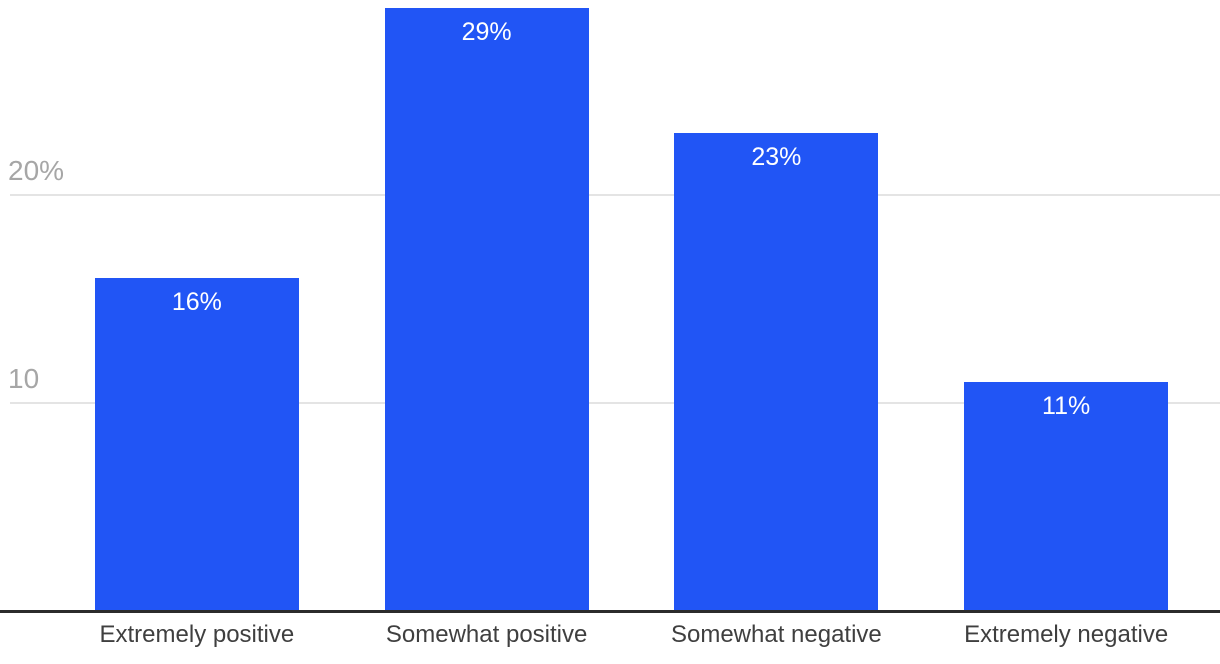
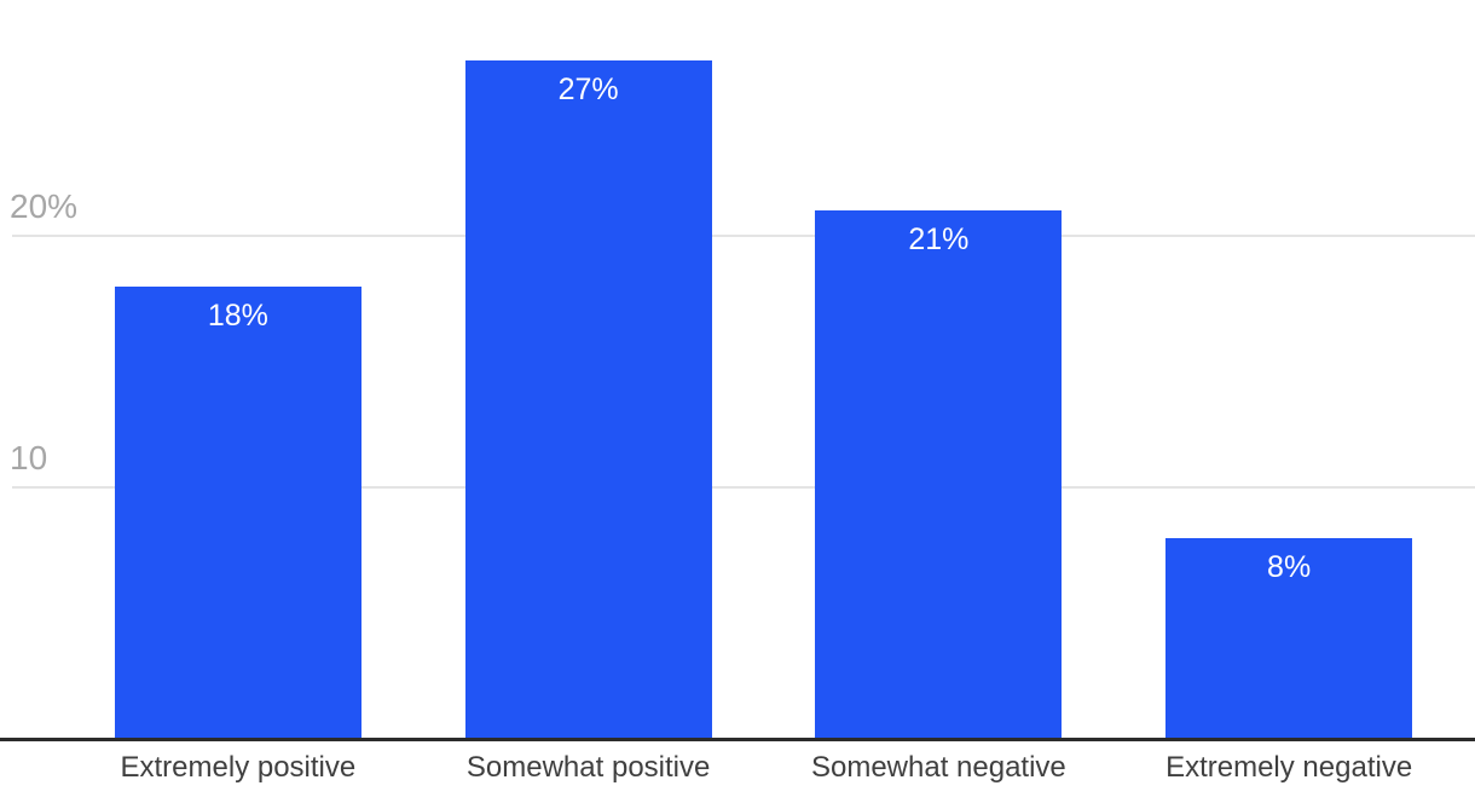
Extremely positive: 16% -> 18%
Somewhat positive: 29% -> 27%
Somewhat negative: 23% -> 21%
Extremely negative: 11% -> 8%
